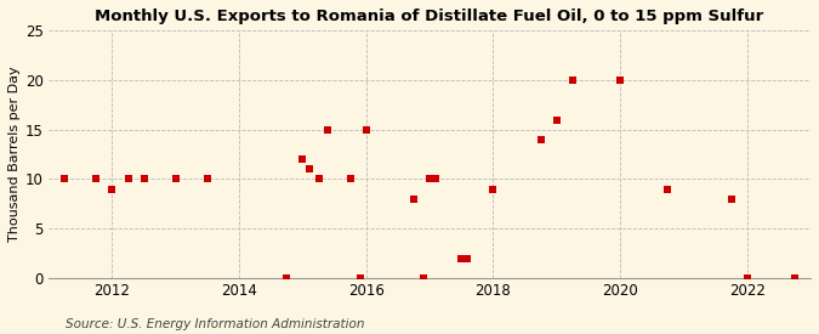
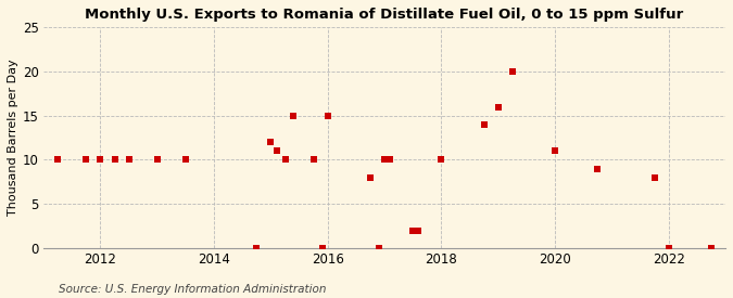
2012: 9 -> 10
2018: 9 -> 10
2020: 20 -> 11
